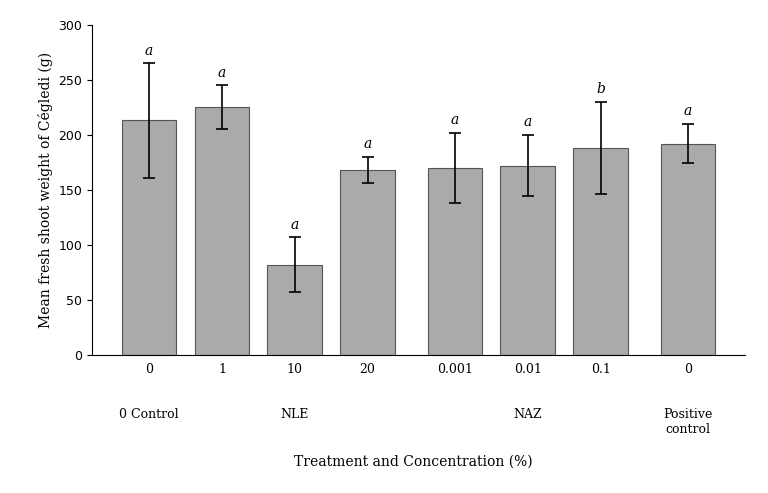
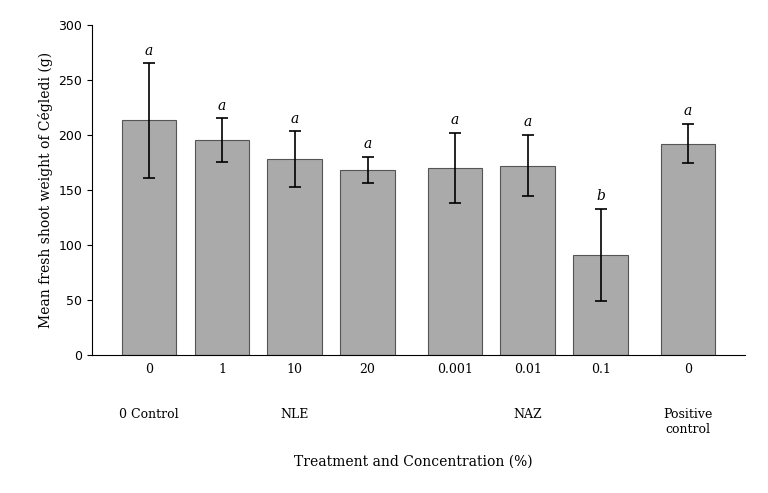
1: 225 -> 195
10: 82 -> 178
0.1: 188 -> 91
